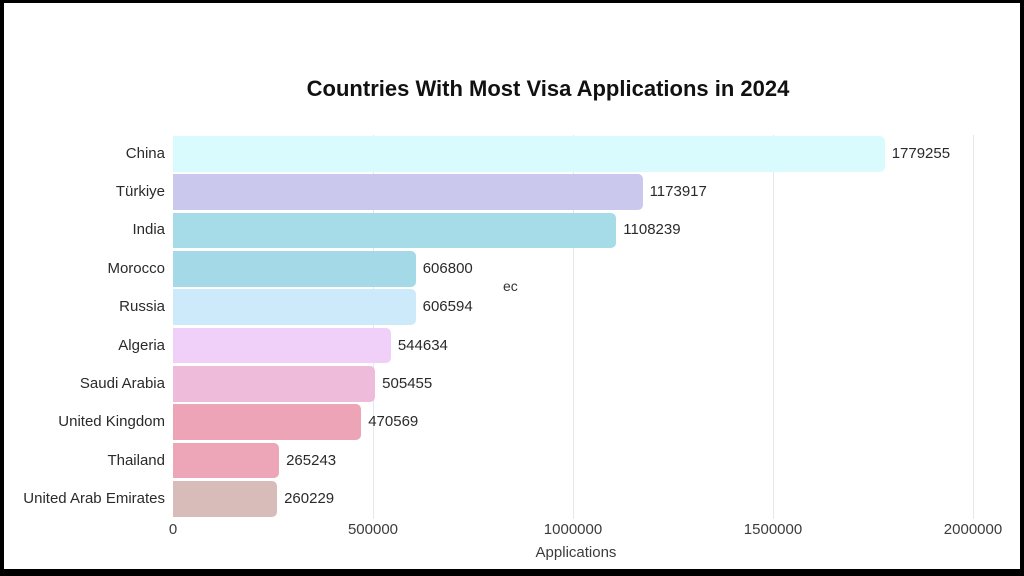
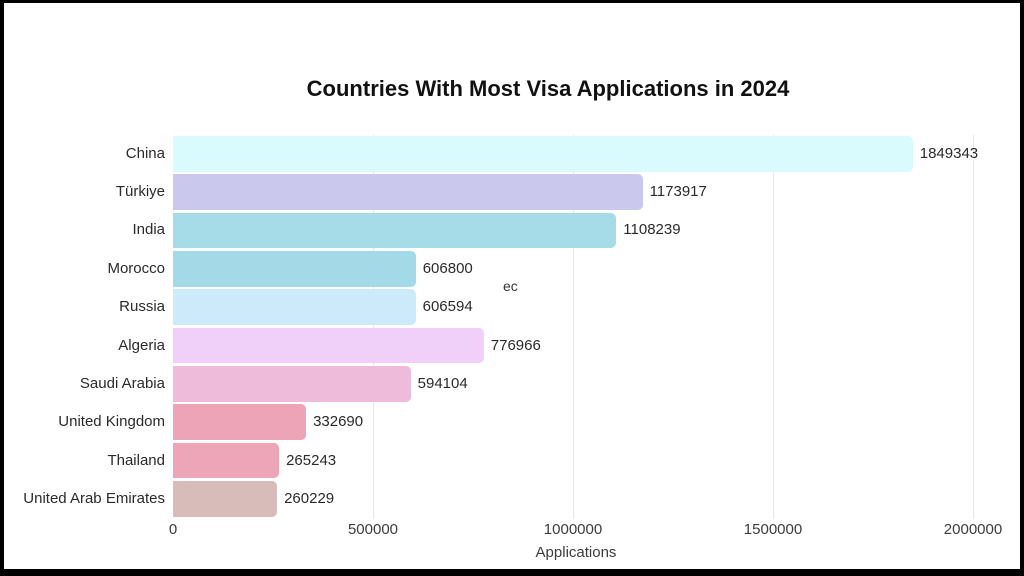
China: 1779255 -> 1849343
Algeria: 544634 -> 776966
Saudi Arabia: 505455 -> 594104
United Kingdom: 470569 -> 332690
